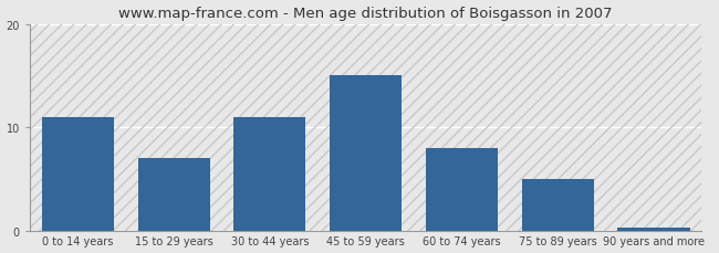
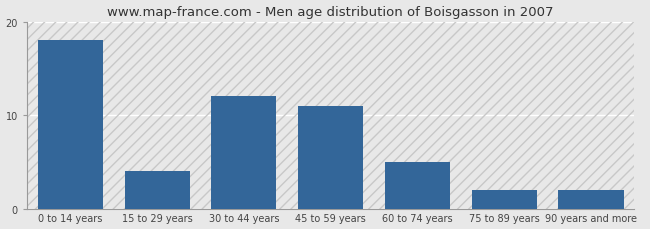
0 to 14 years: 11.0 -> 18.0
15 to 29 years: 7.0 -> 4.0
30 to 44 years: 11.0 -> 12.0
45 to 59 years: 15.0 -> 11.0
60 to 74 years: 8.0 -> 5.0
75 to 89 years: 5.0 -> 2.0
90 years and more: 0.3 -> 2.0
